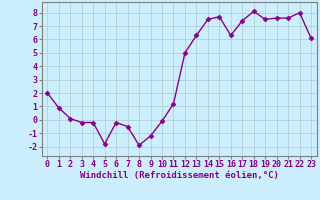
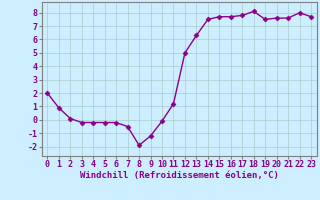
5: -1.8 -> -0.2
16: 6.3 -> 7.7
17: 7.4 -> 7.8
23: 6.1 -> 7.7
